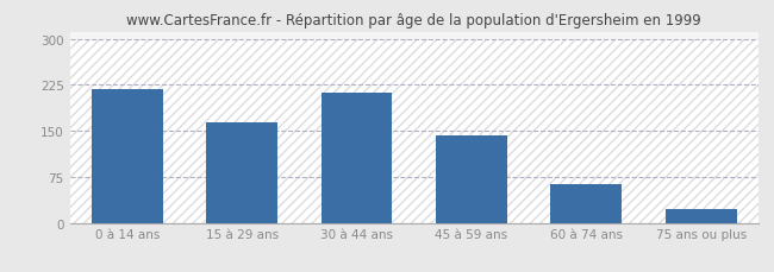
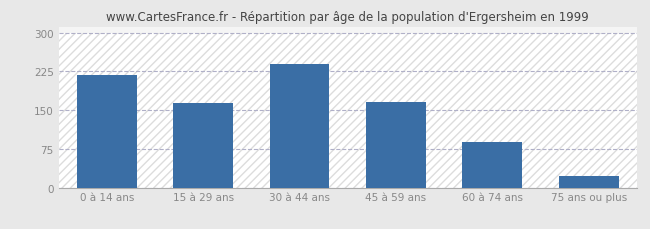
30 à 44 ans: 212 -> 240
45 à 59 ans: 142 -> 165
60 à 74 ans: 64 -> 88
